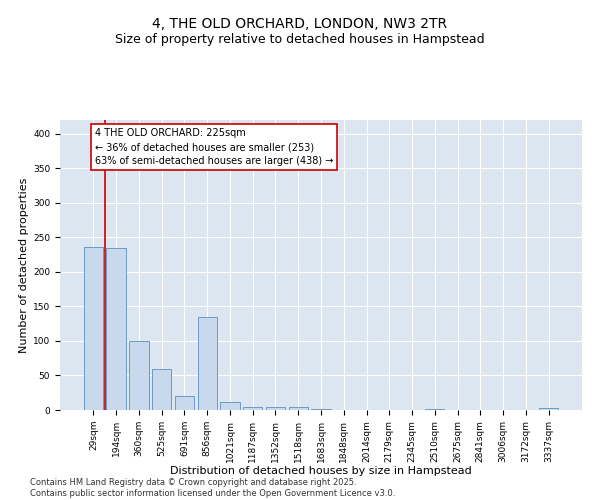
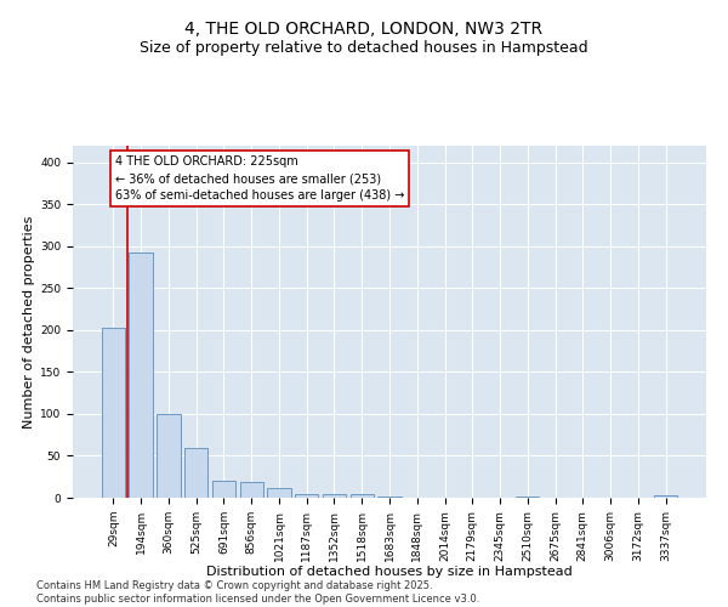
29sqm: 236 -> 203
194sqm: 234 -> 293
856sqm: 134 -> 19
